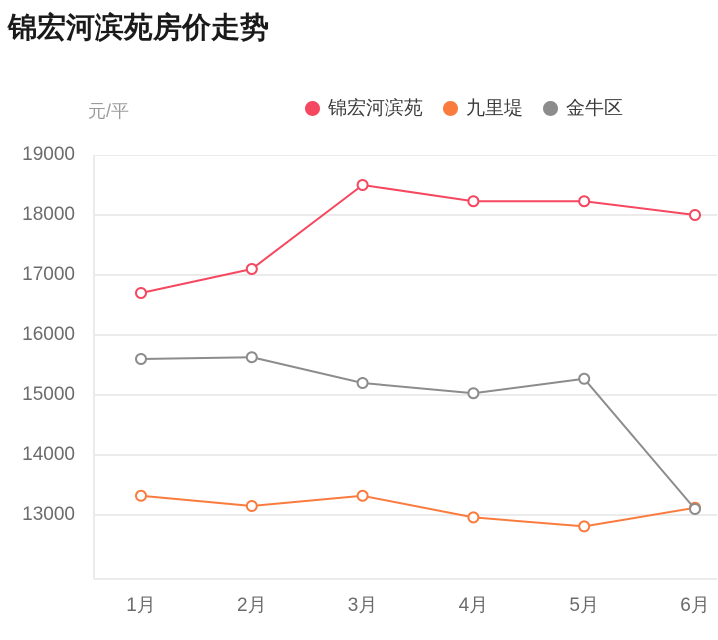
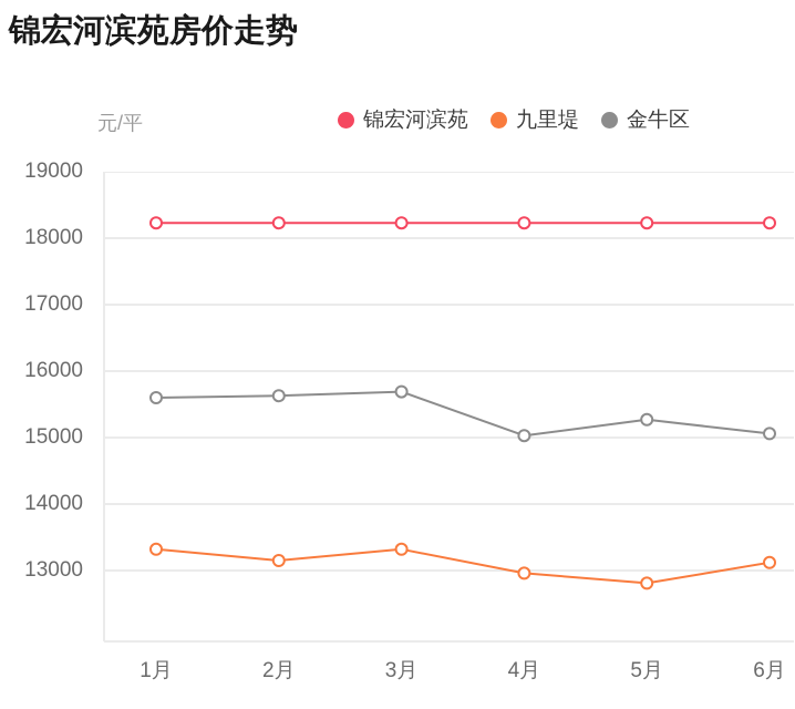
锦宏河滨苑/1月: 16700 -> 18200
锦宏河滨苑/2月: 17100 -> 18200
锦宏河滨苑/3月: 18500 -> 18200
金牛区/3月: 15200 -> 15700
锦宏河滨苑/6月: 18000 -> 18200
金牛区/6月: 13100 -> 15100
